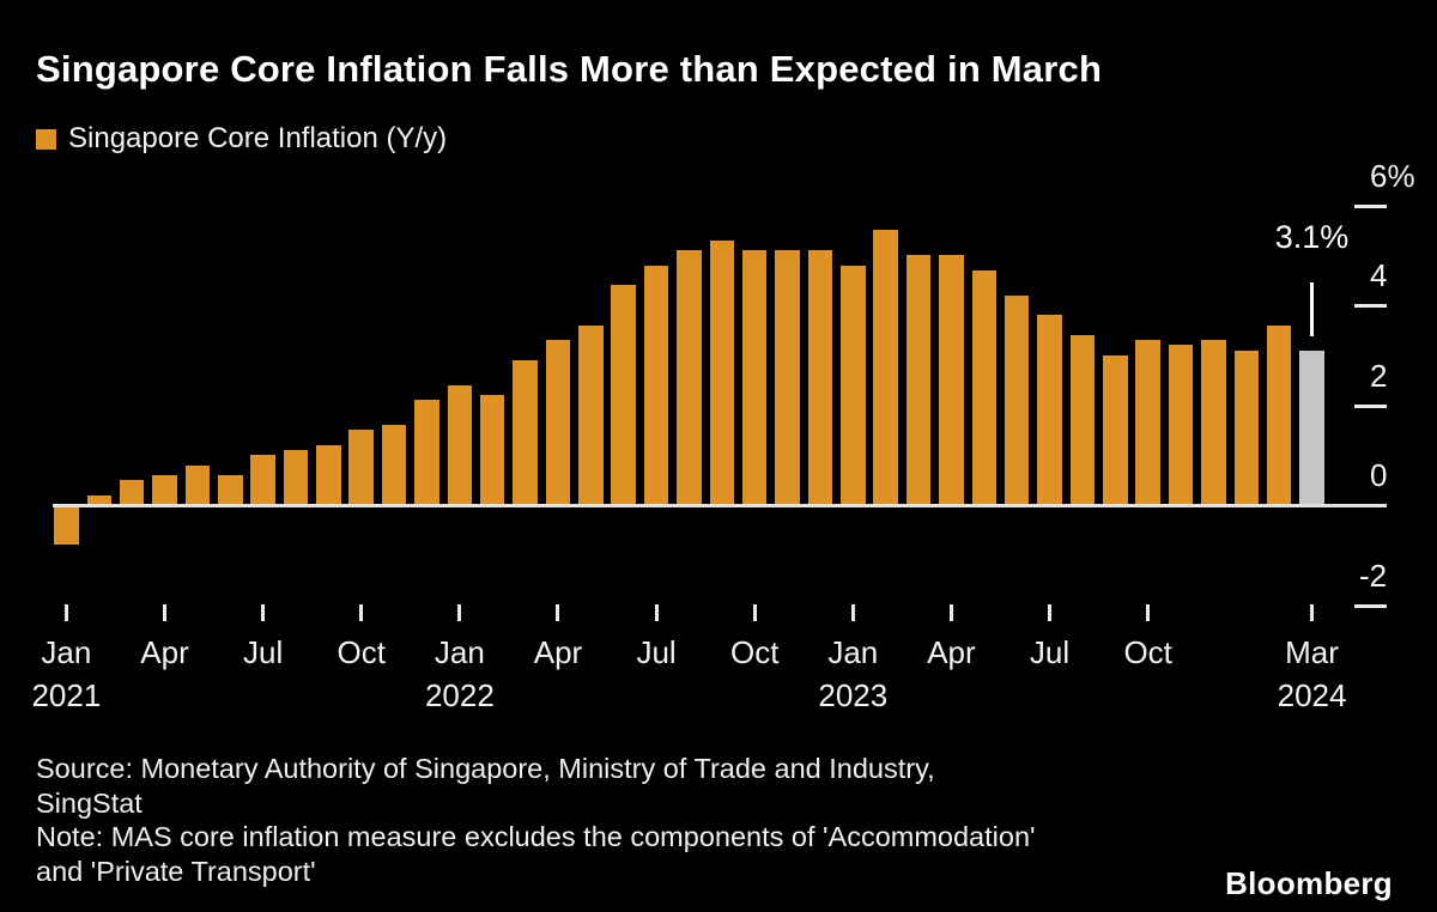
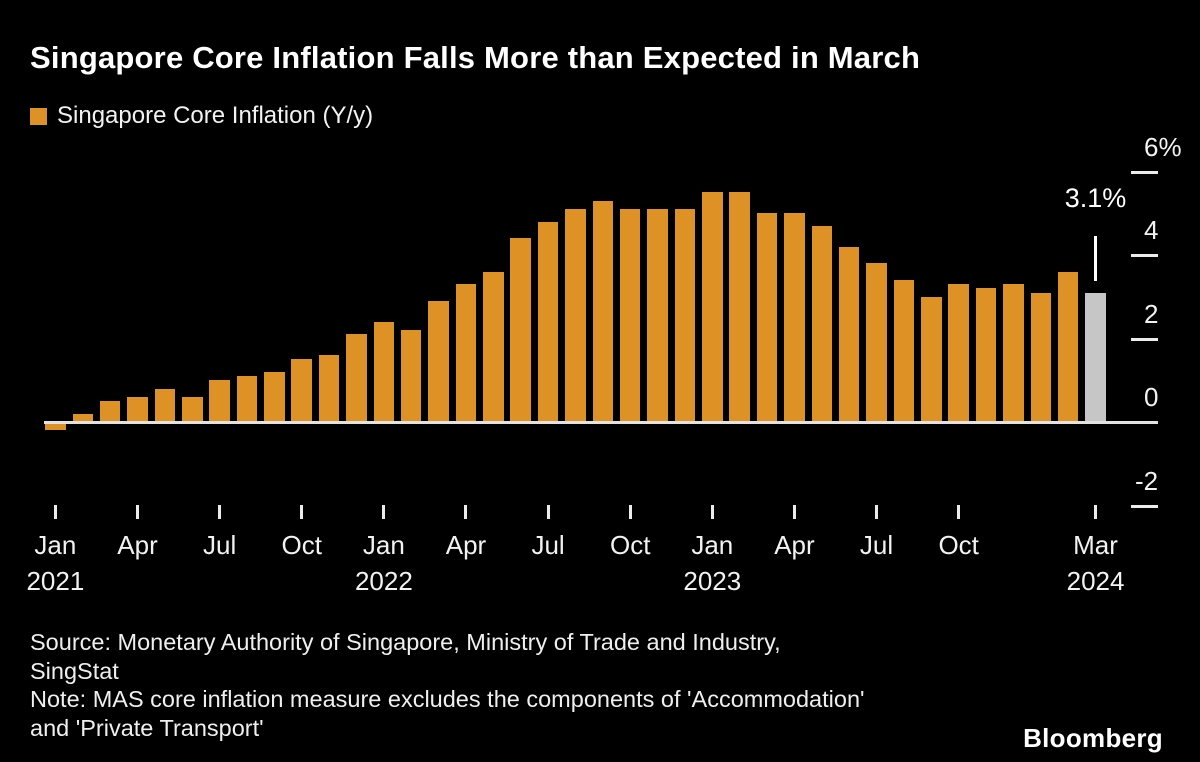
Jan 2021: -0.8% -> -0.2%
Jan 2023: 4.8% -> 5.5%
